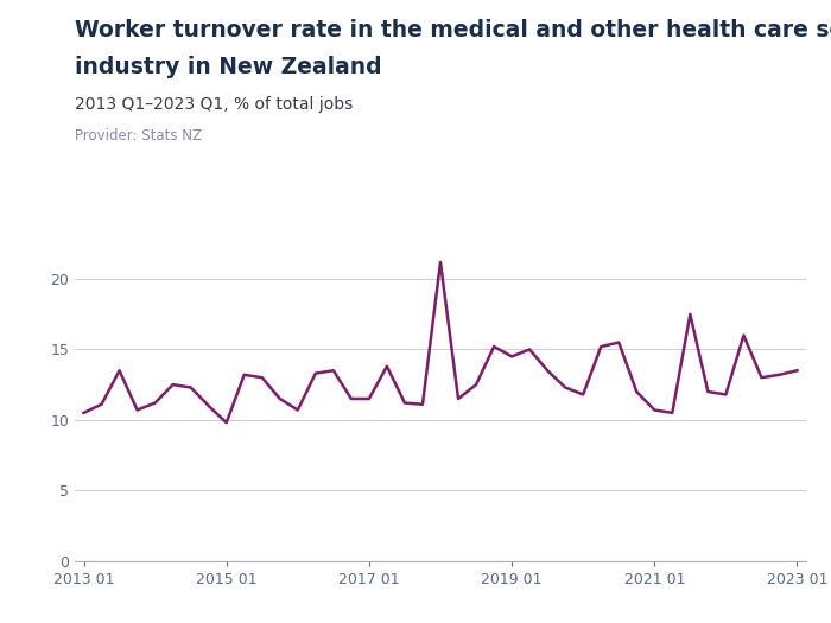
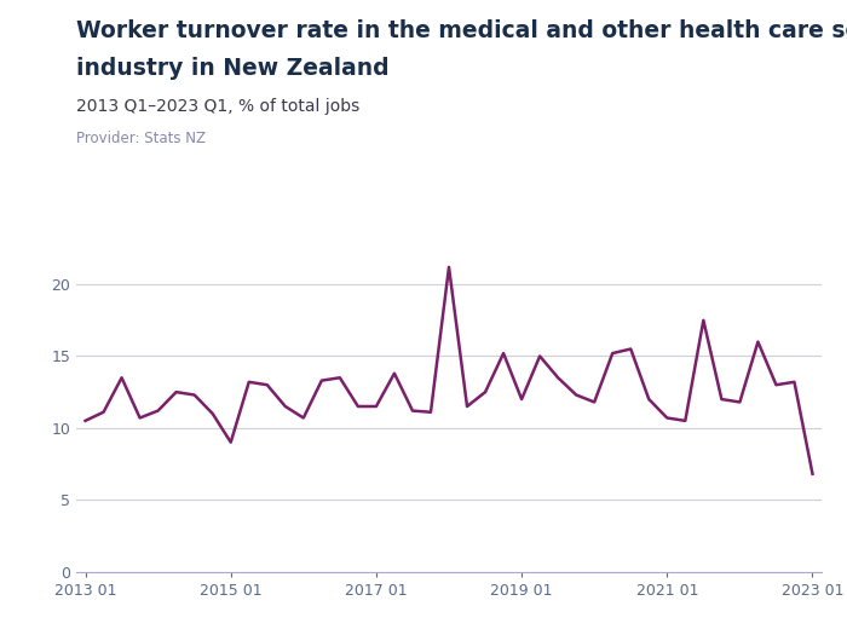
2015 01: 9.8 -> 9.0
2019 01: 14.5 -> 12.0
2023 01: 13.5 -> 6.8
